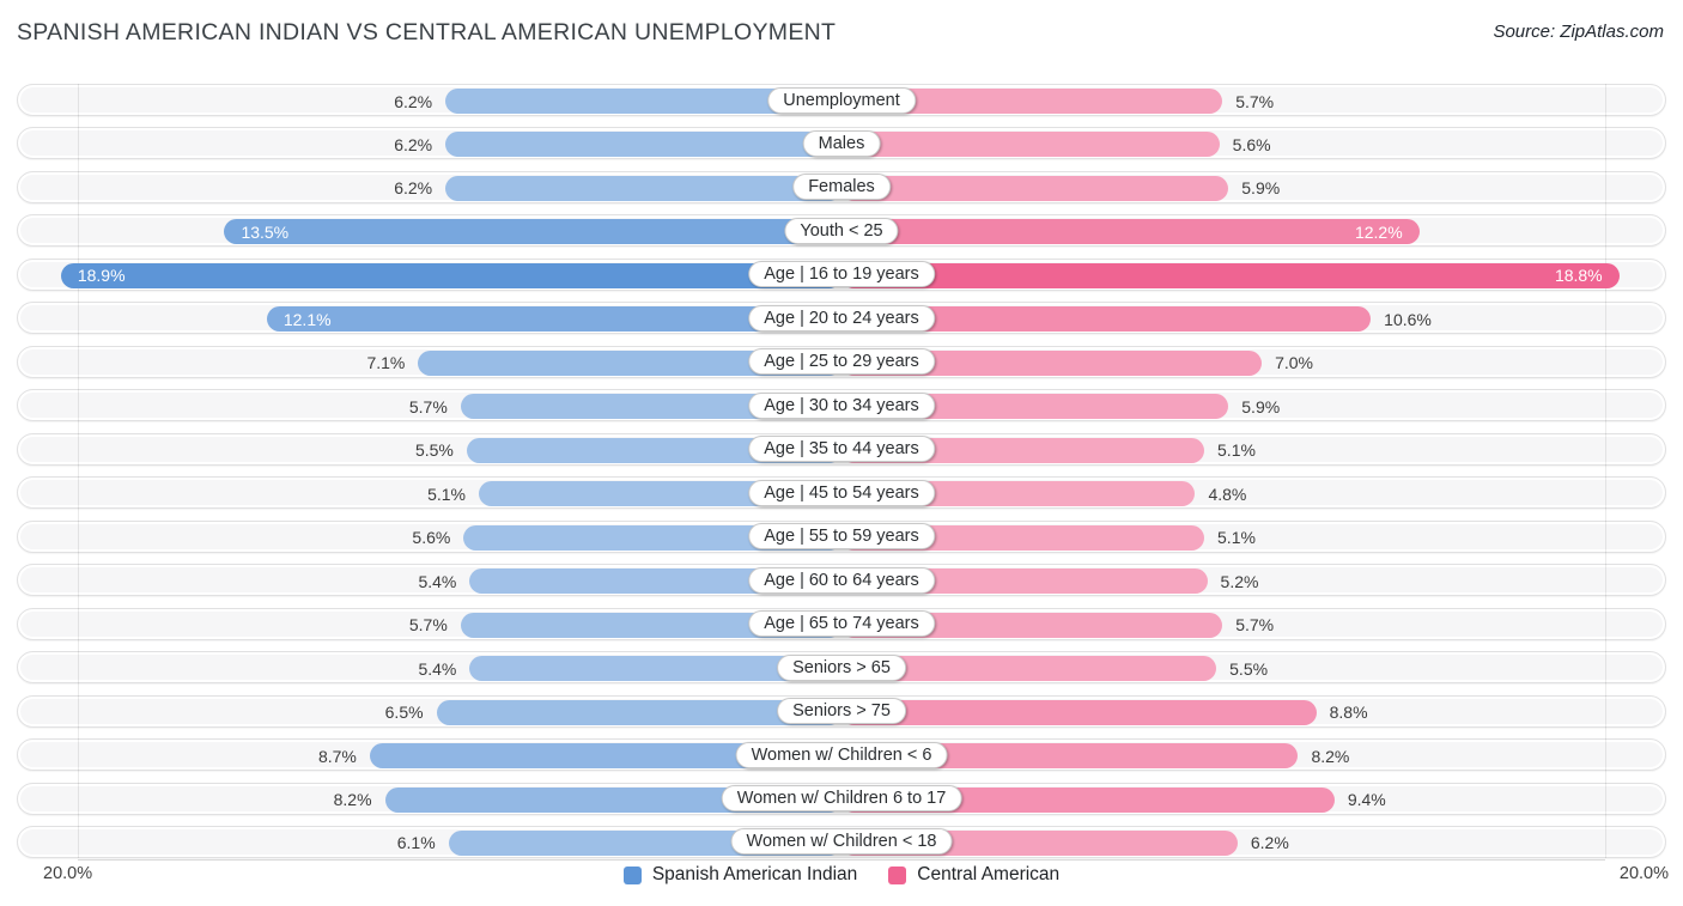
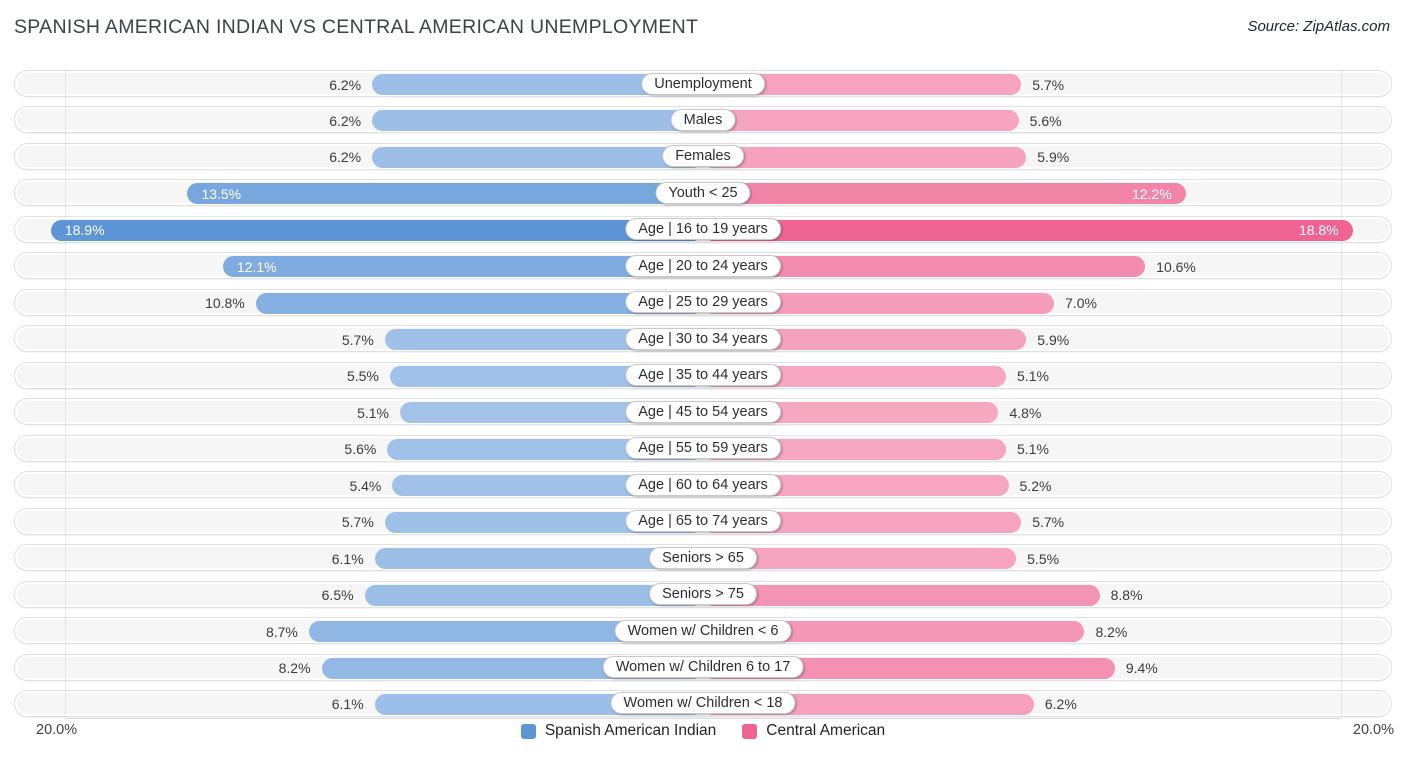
Spanish American Indian/Age | 25 to 29 years: 7.1% -> 10.8%
Spanish American Indian/Seniors > 65: 5.4% -> 6.1%
